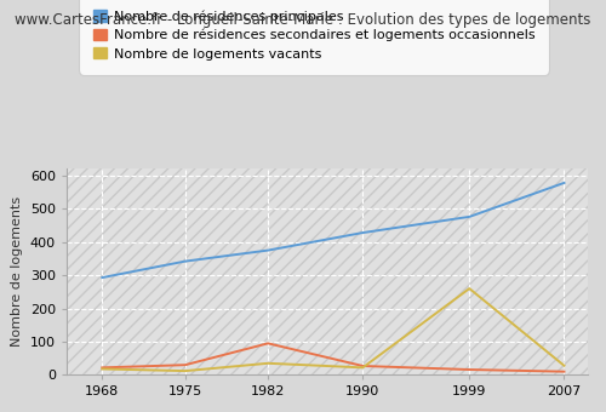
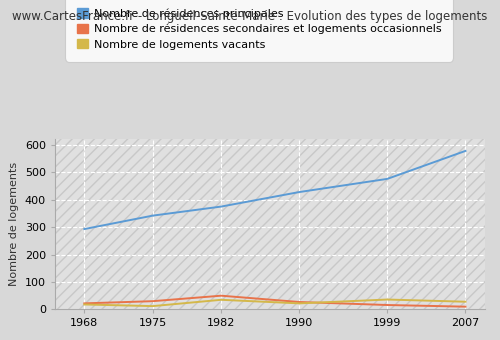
Nombre de résidences secondaires et logements occasionnels/1982: 95 -> 50
Nombre de logements vacants/1999: 260 -> 36
